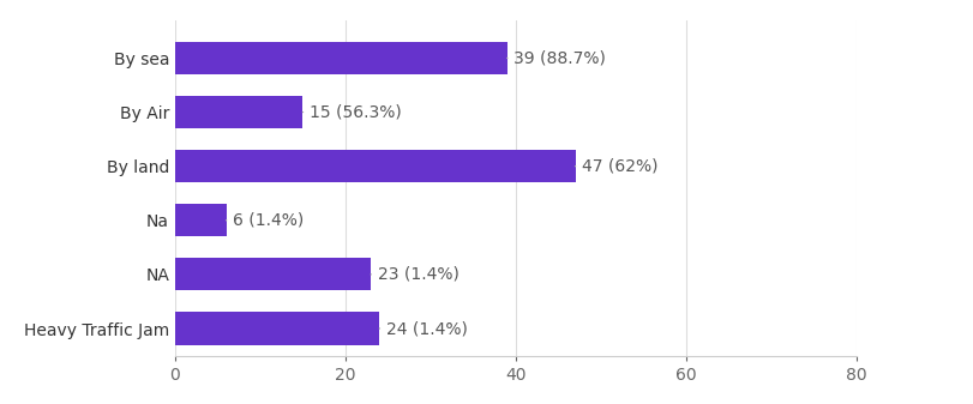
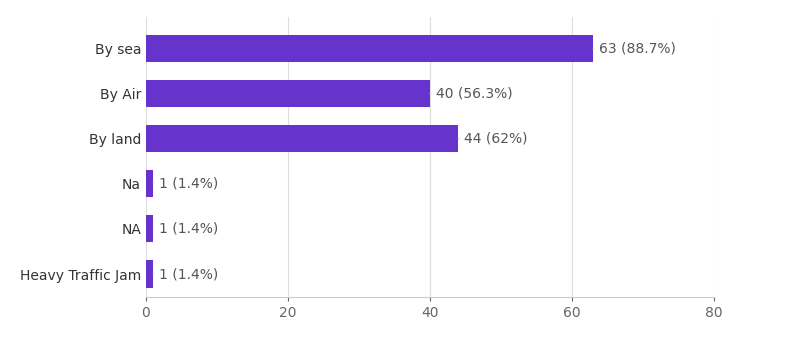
By sea: 39 -> 63
By Air: 15 -> 40
By land: 47 -> 44
Na: 6 -> 1
NA: 23 -> 1
Heavy Traffic Jam: 24 -> 1
